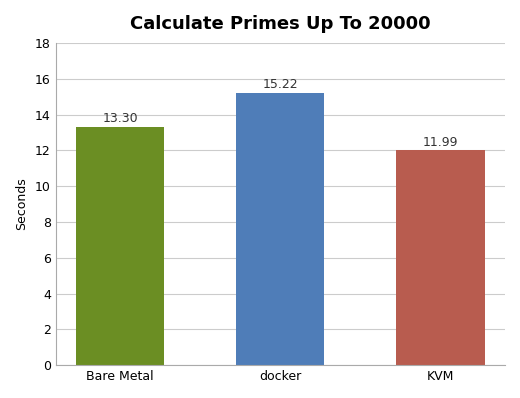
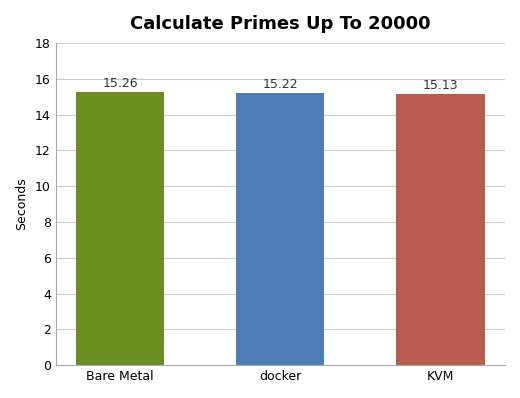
Bare Metal: 13.30 -> 15.26
KVM: 11.99 -> 15.13
